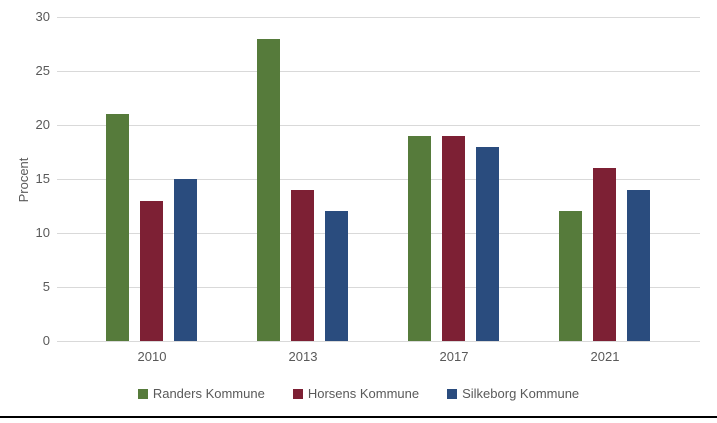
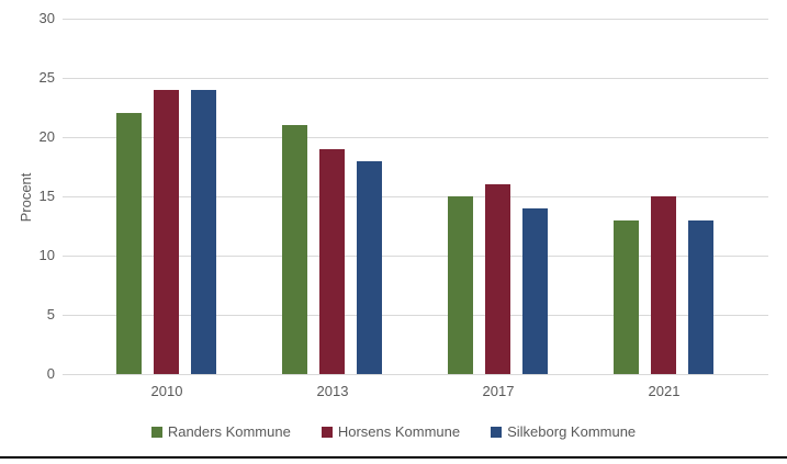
Randers Kommune/2010: 21 -> 22
Horsens Kommune/2010: 13 -> 24
Silkeborg Kommune/2010: 15 -> 24
Randers Kommune/2013: 28 -> 21
Horsens Kommune/2013: 14 -> 19
Silkeborg Kommune/2013: 12 -> 18
Randers Kommune/2017: 19 -> 15
Horsens Kommune/2017: 19 -> 16
Silkeborg Kommune/2017: 18 -> 14
Randers Kommune/2021: 12 -> 13
Horsens Kommune/2021: 16 -> 15
Silkeborg Kommune/2021: 14 -> 13
